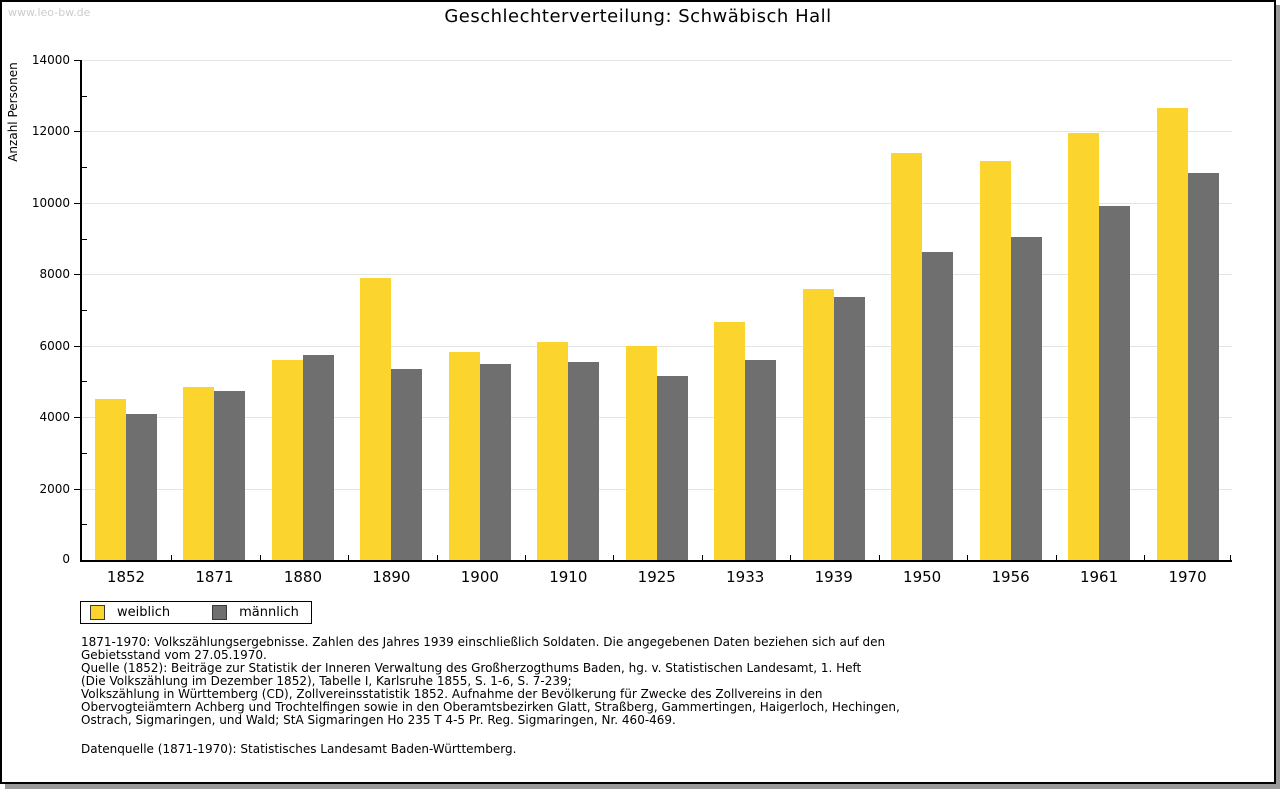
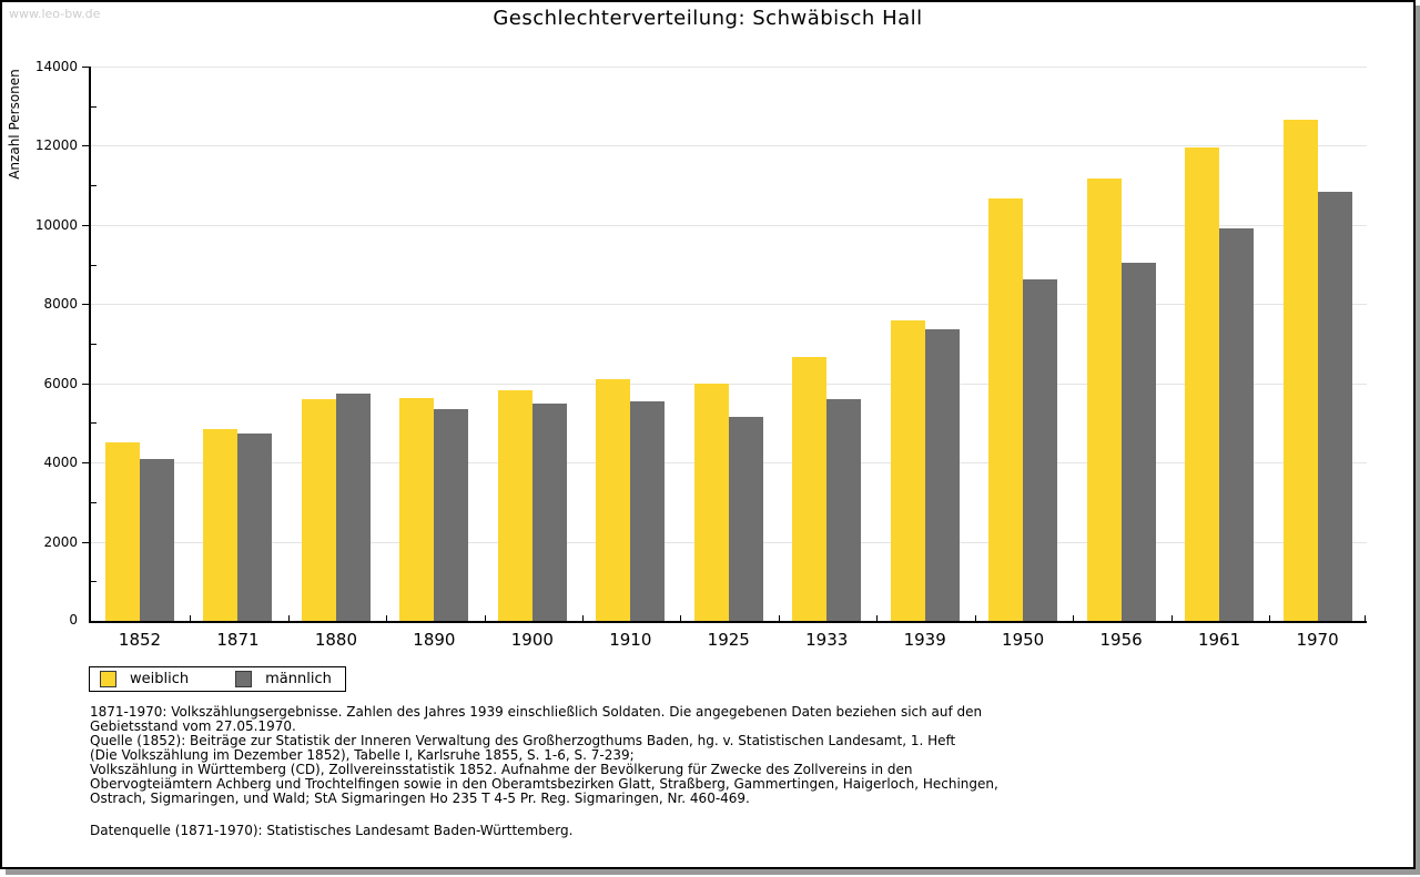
weiblich/1890: 7900 -> 5600
weiblich/1950: 11400 -> 10700
